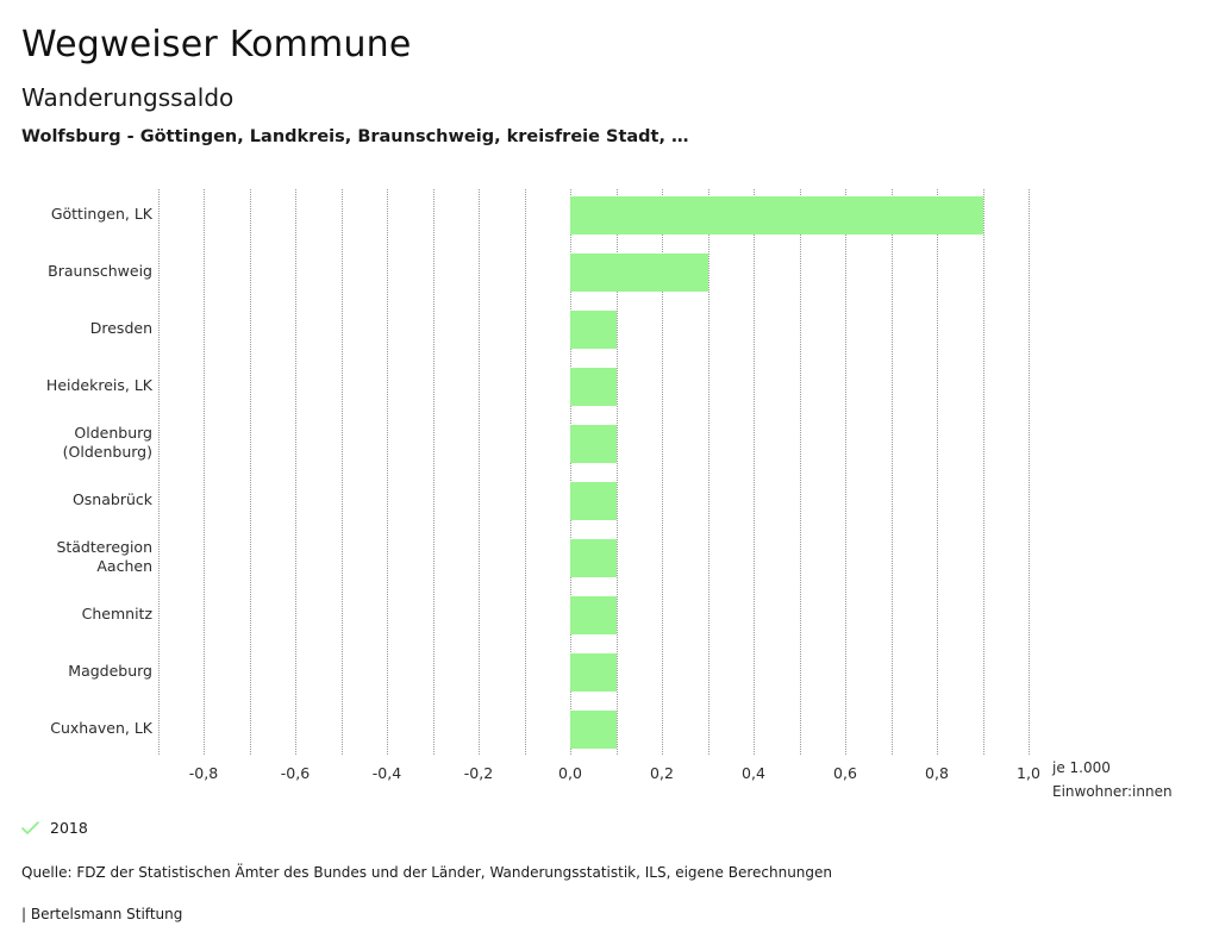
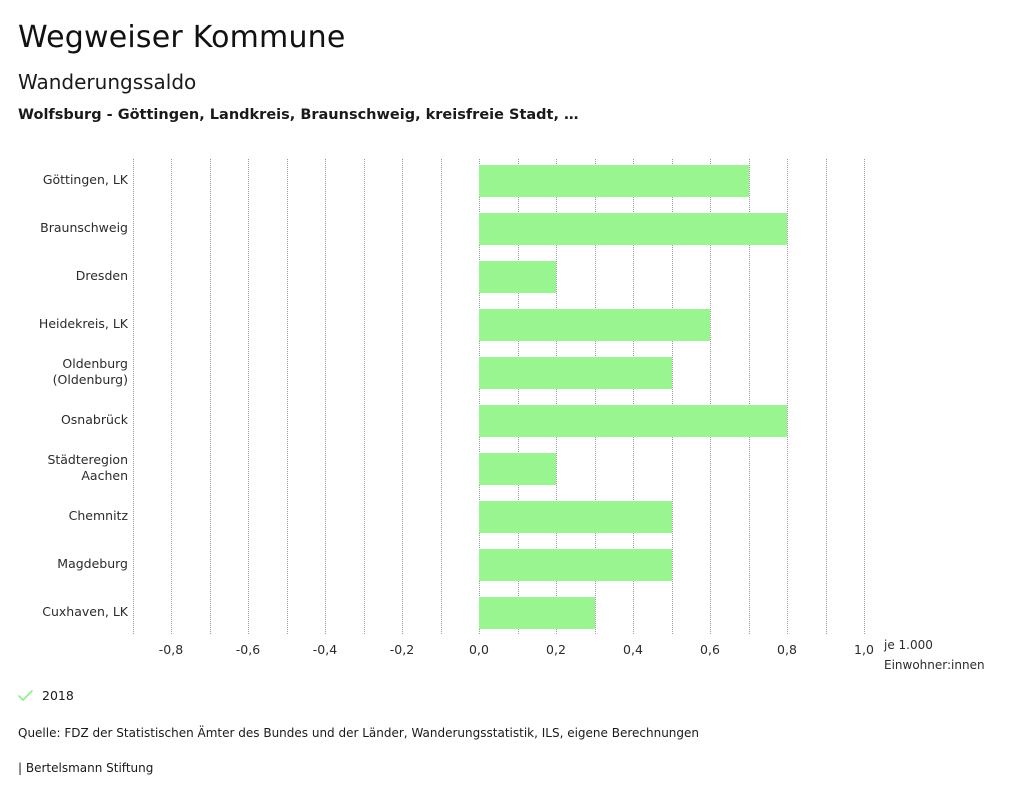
Göttingen, LK: 0,9 -> 0,7
Braunschweig: 0,3 -> 0,8
Dresden: 0,1 -> 0,2
Heidekreis, LK: 0,1 -> 0,6
Oldenburg (Oldenburg): 0,1 -> 0,5
Osnabrück: 0,1 -> 0,8
Städteregion Aachen: 0,1 -> 0,2
Chemnitz: 0,1 -> 0,5
Magdeburg: 0,1 -> 0,5
Cuxhaven, LK: 0,1 -> 0,3
